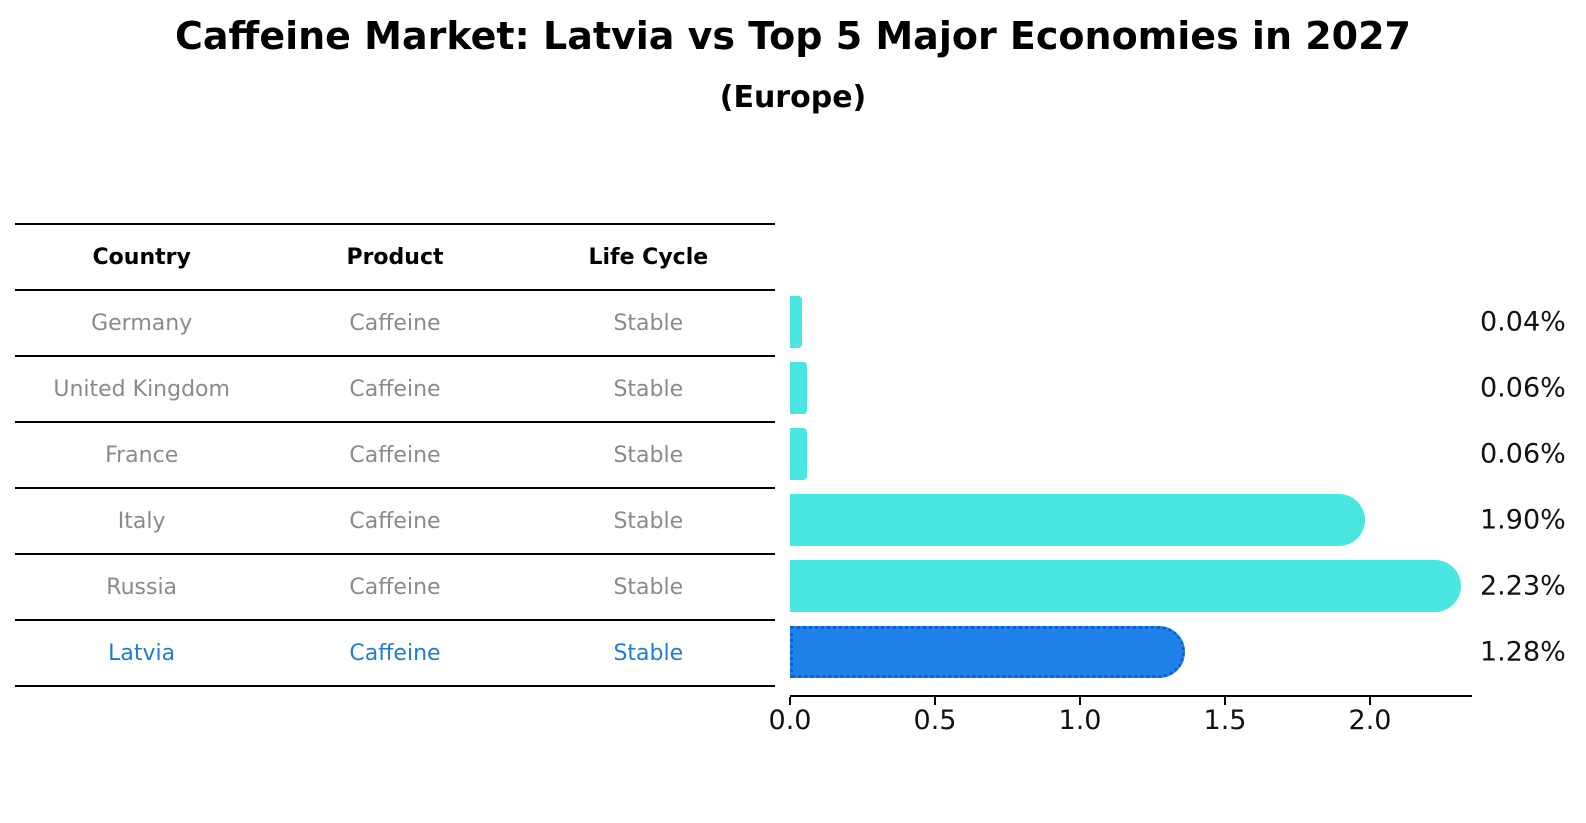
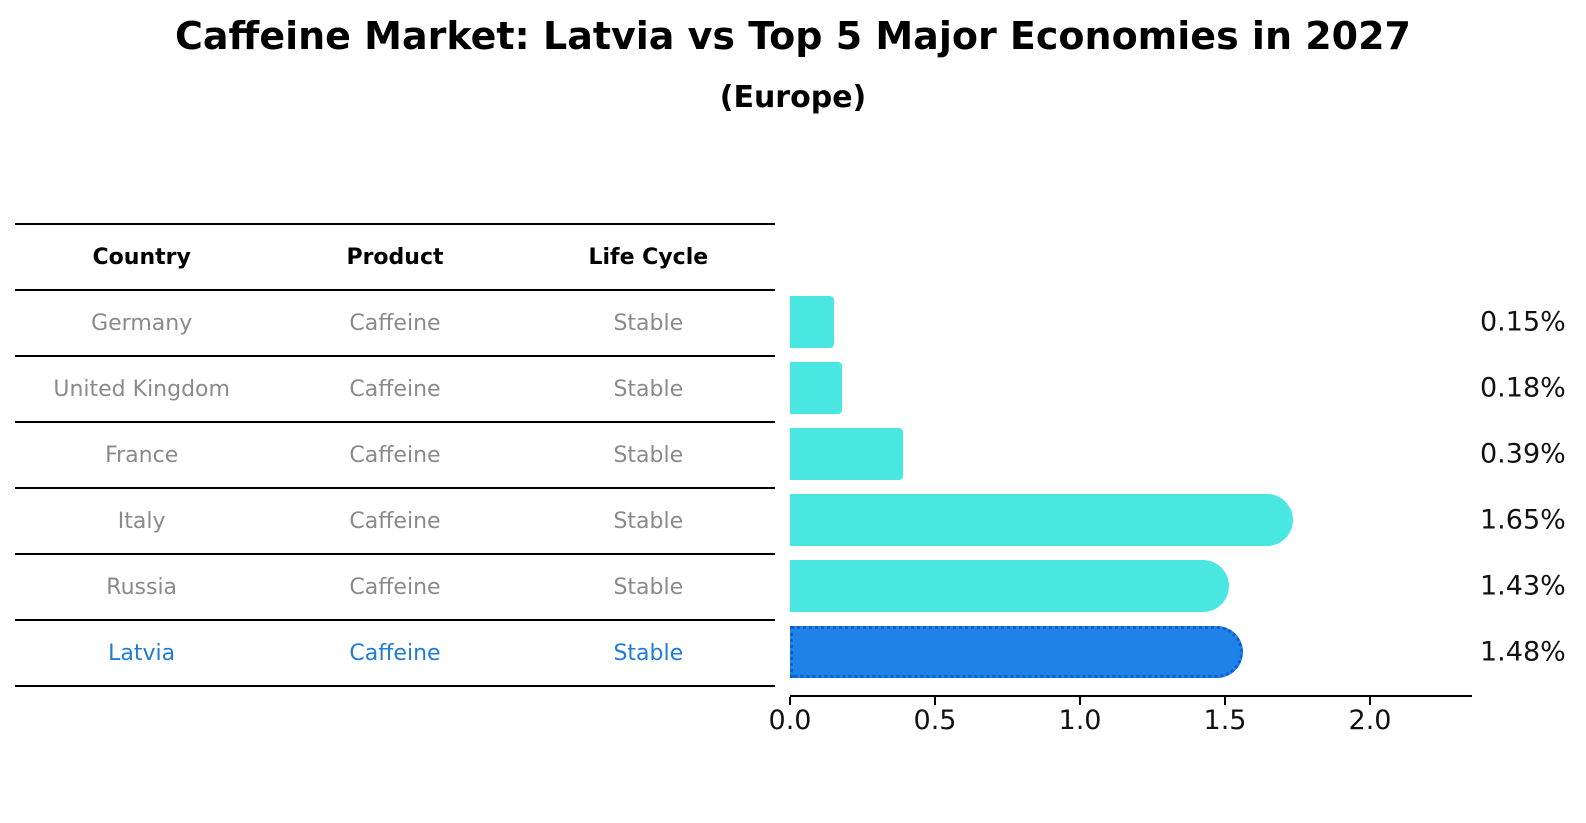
Germany: 0.04% -> 0.15%
United Kingdom: 0.06% -> 0.18%
France: 0.06% -> 0.39%
Italy: 1.90% -> 1.65%
Russia: 2.23% -> 1.43%
Latvia: 1.28% -> 1.48%
